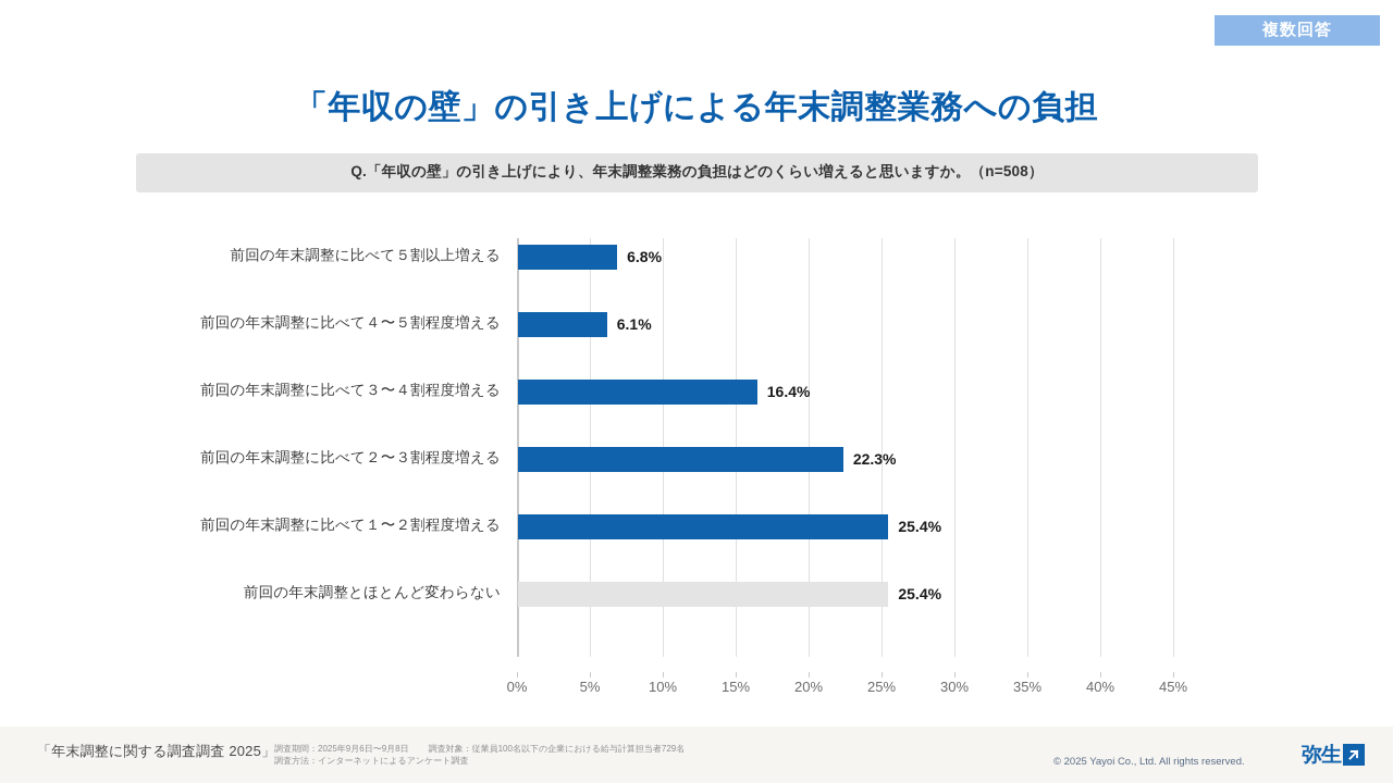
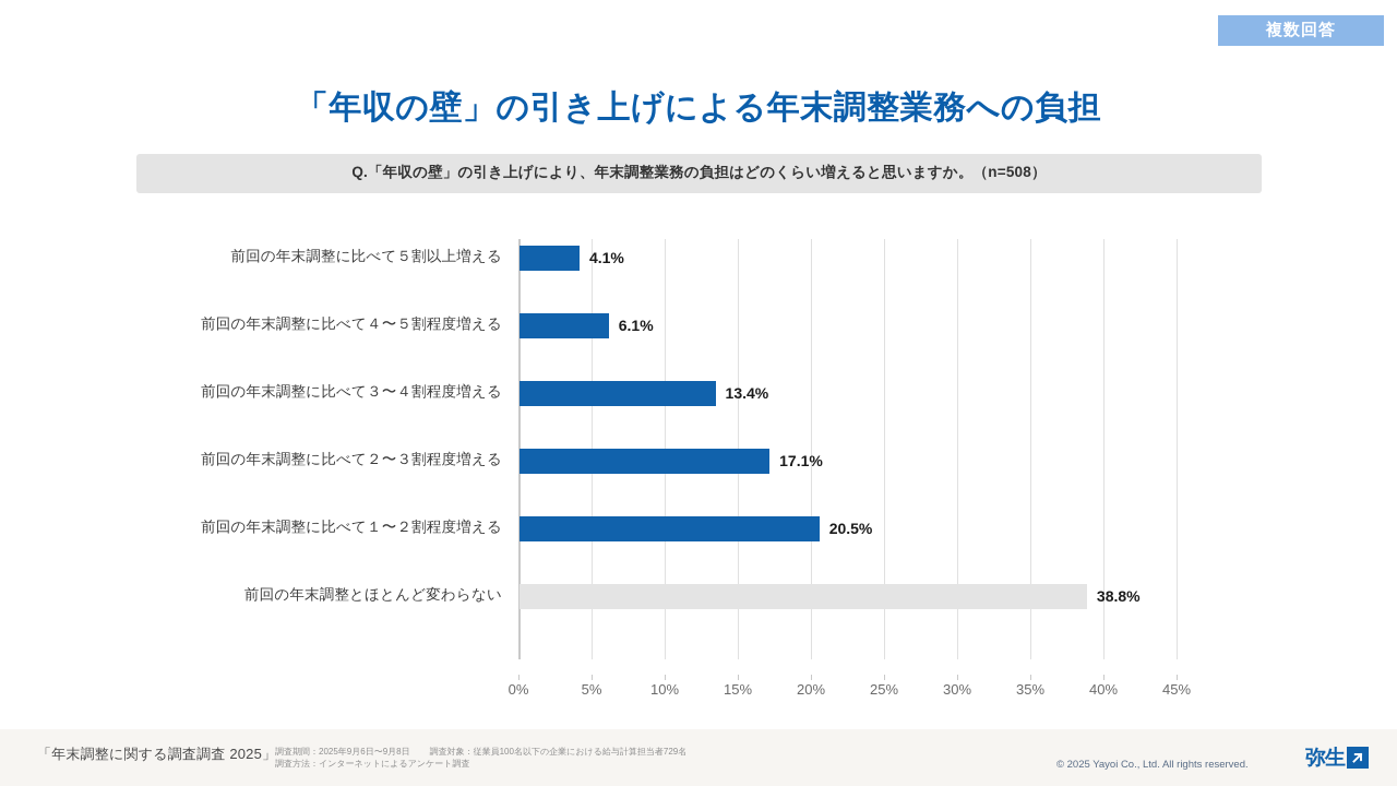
前回の年末調整に比べて５割以上増える: 6.8% -> 4.1%
前回の年末調整に比べて３〜４割程度増える: 16.4% -> 13.4%
前回の年末調整に比べて２〜３割程度増える: 22.3% -> 17.1%
前回の年末調整に比べて１〜２割程度増える: 25.4% -> 20.5%
前回の年末調整とほとんど変わらない: 25.4% -> 38.8%
